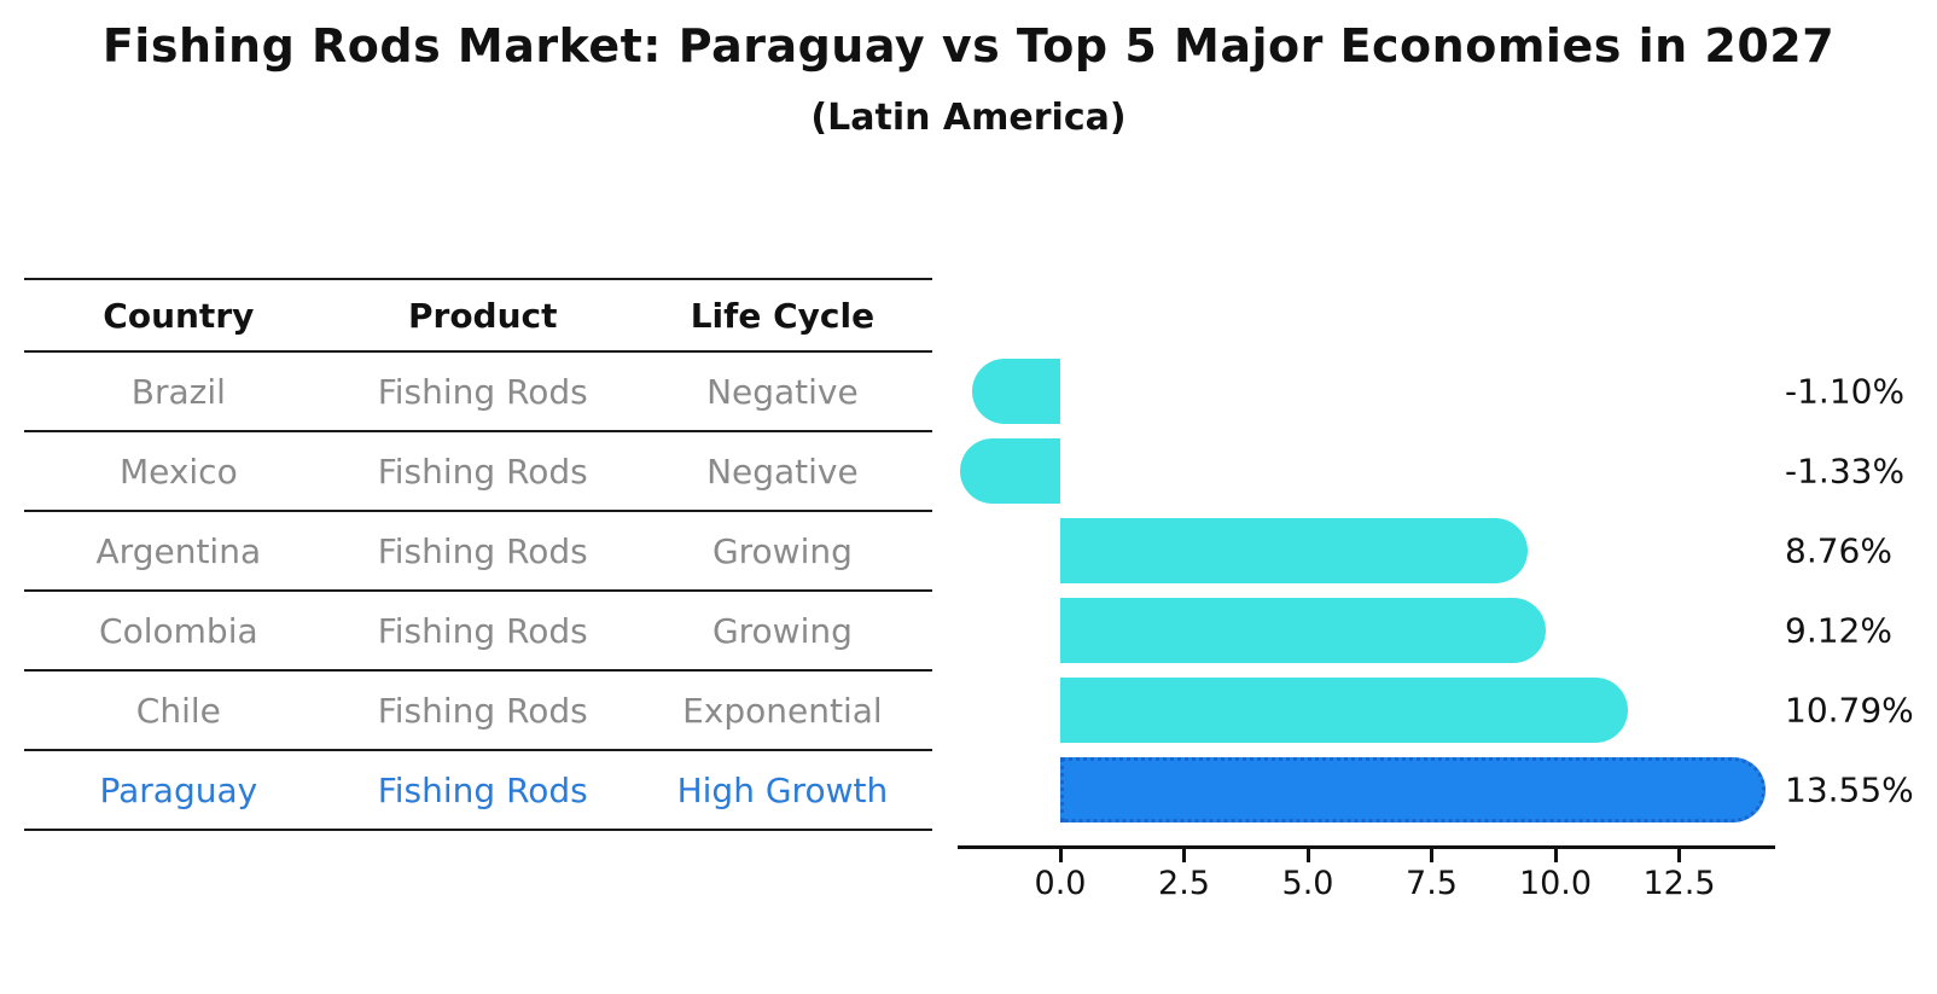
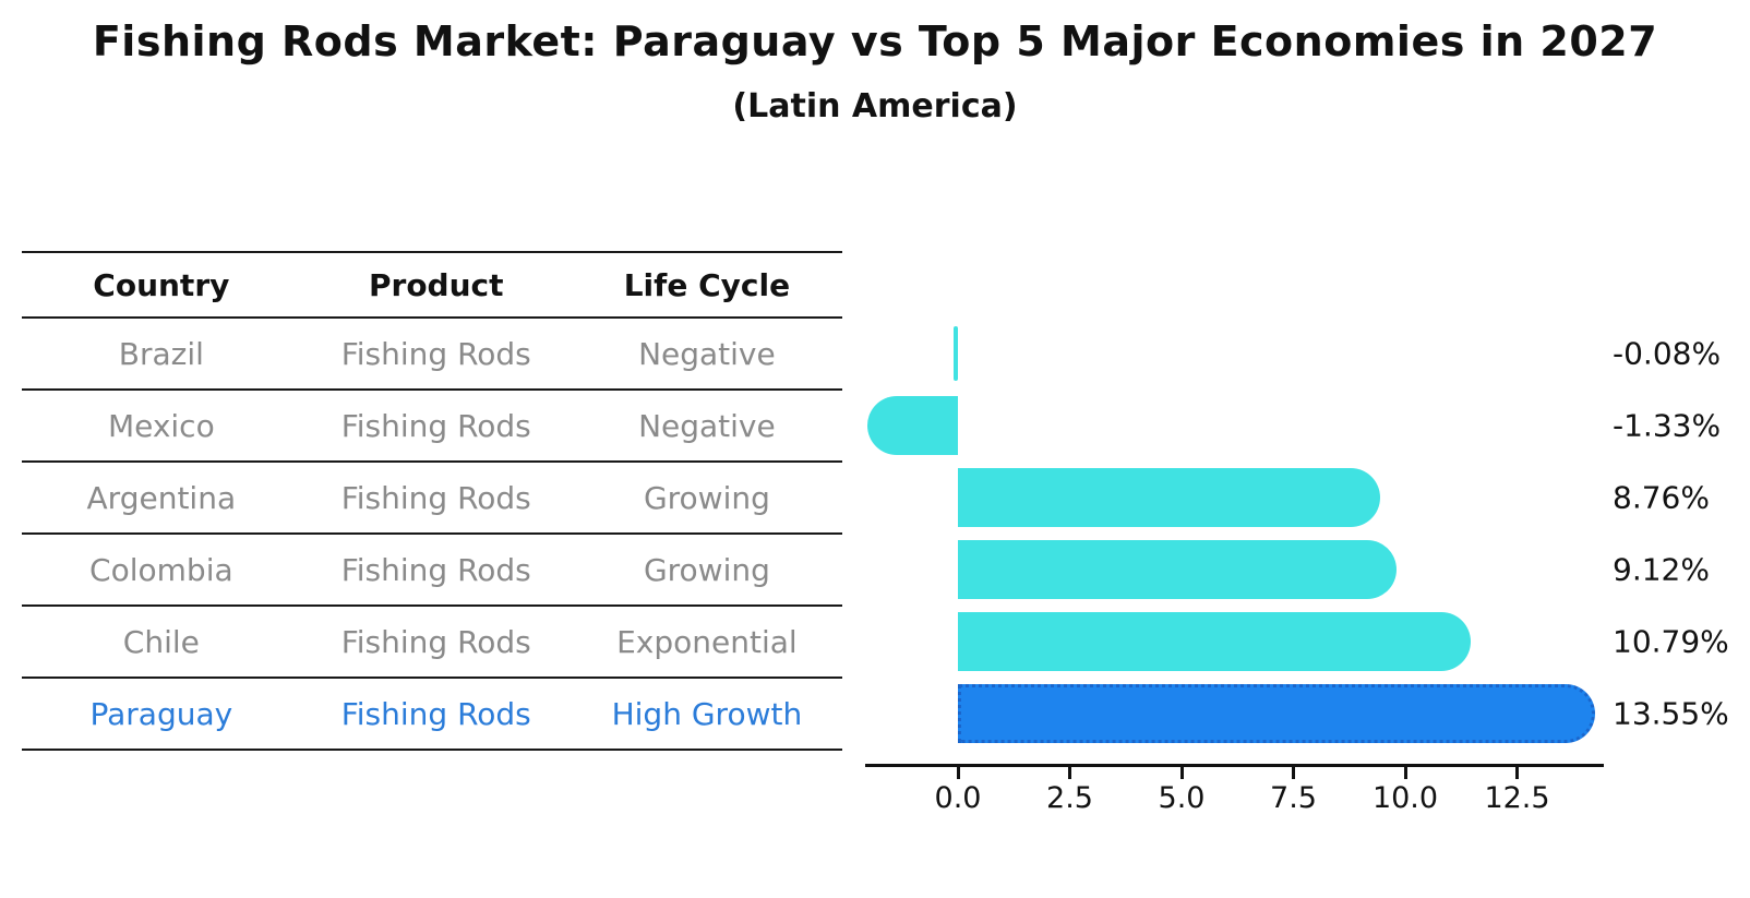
Brazil: -1.10% -> -0.08%
